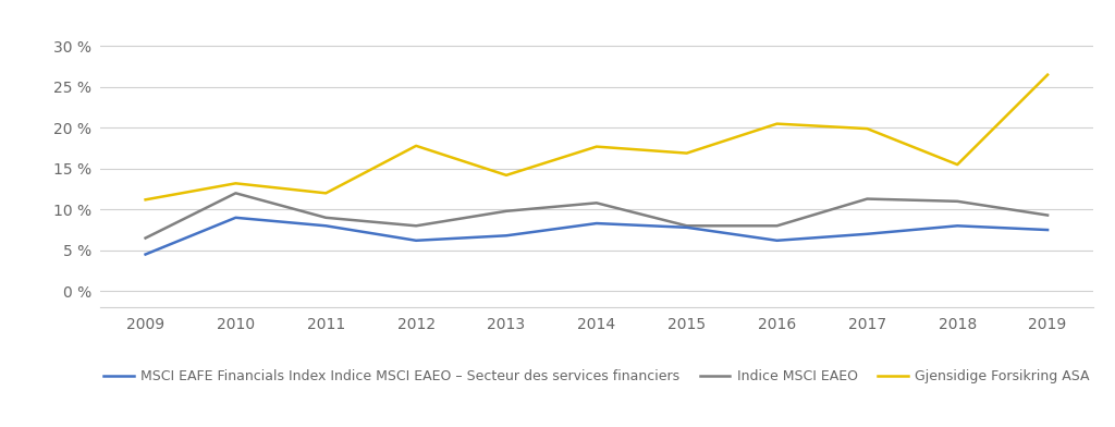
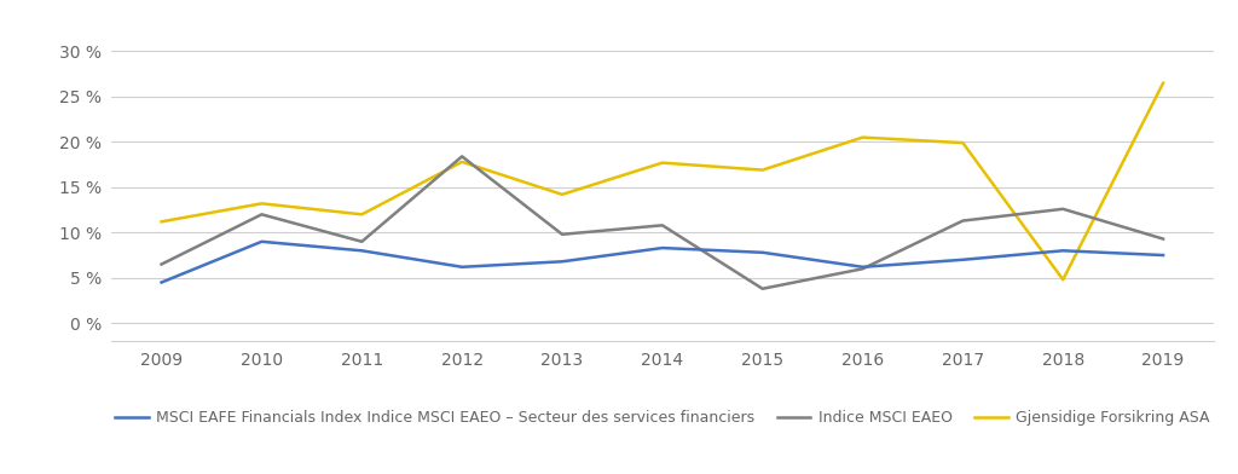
Indice MSCI EAEO/2012: 8.0 % -> 18.4 %
Indice MSCI EAEO/2015: 8.0 % -> 3.8 %
Indice MSCI EAEO/2016: 8.0 % -> 6.0 %
Indice MSCI EAEO/2018: 11.0 % -> 12.6 %
Gjensidige Forsikring ASA/2018: 15.5 % -> 4.8 %
